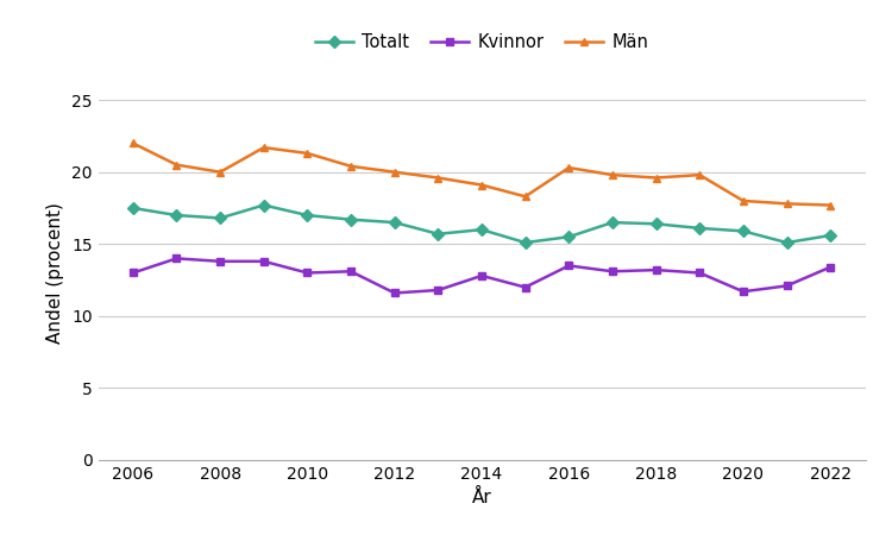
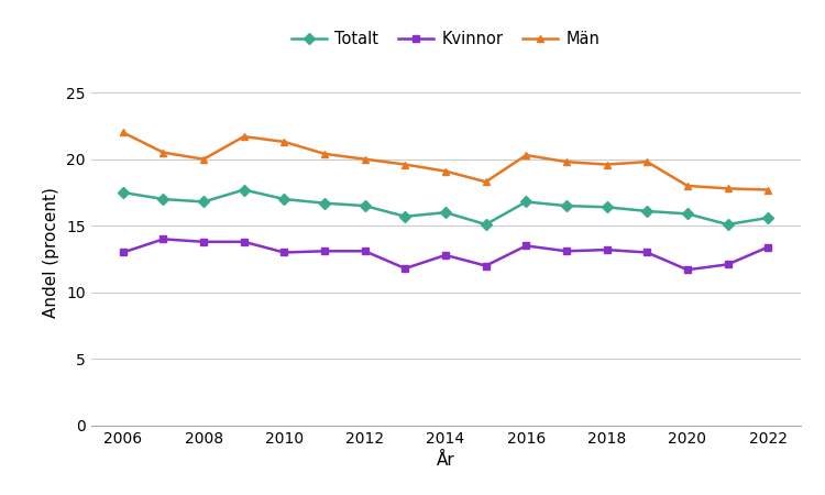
Kvinnor/2012: 11.6 -> 13.1
Totalt/2016: 15.5 -> 16.8
